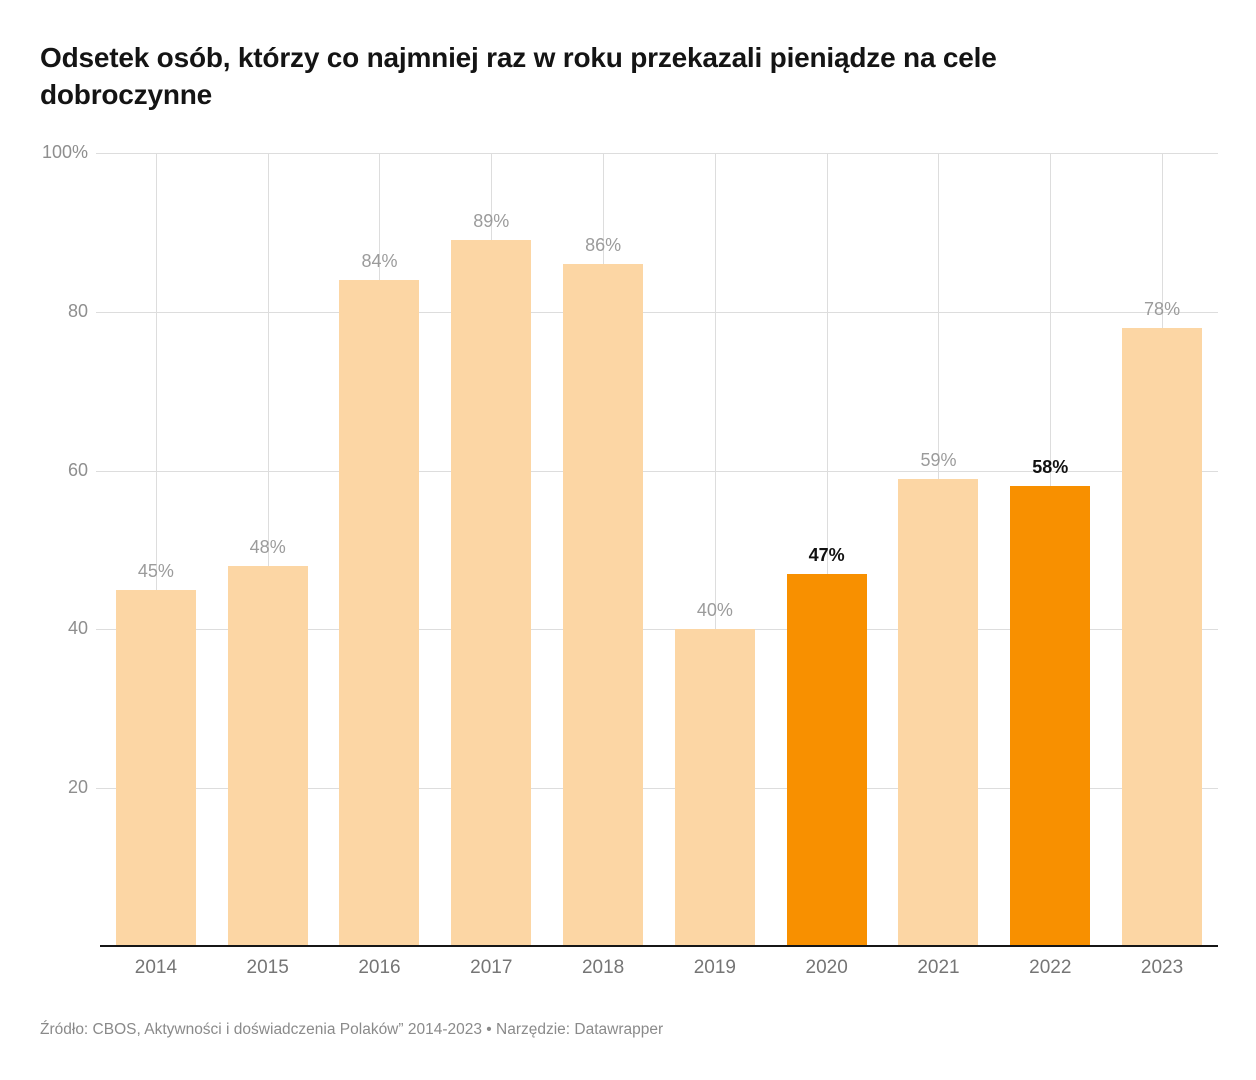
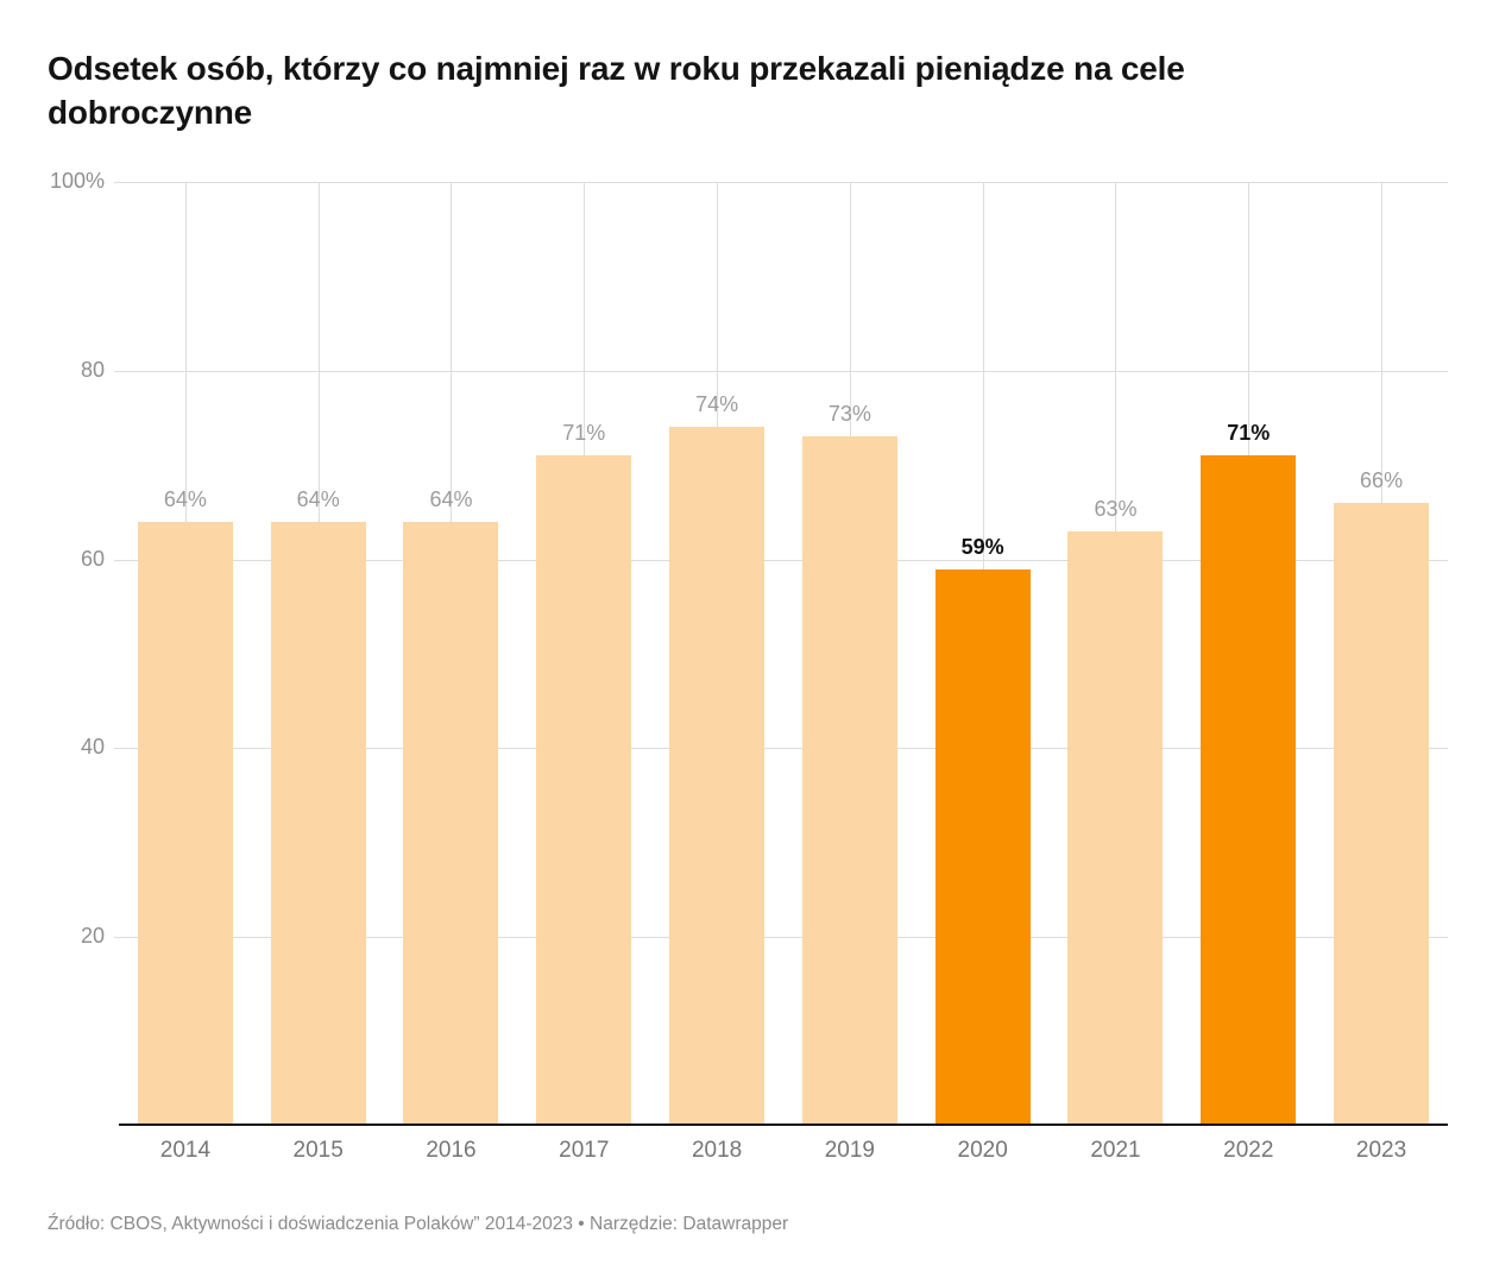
2014: 45% -> 64%
2015: 48% -> 64%
2016: 84% -> 64%
2017: 89% -> 71%
2018: 86% -> 74%
2019: 40% -> 73%
2020: 47% -> 59%
2021: 59% -> 63%
2022: 58% -> 71%
2023: 78% -> 66%
